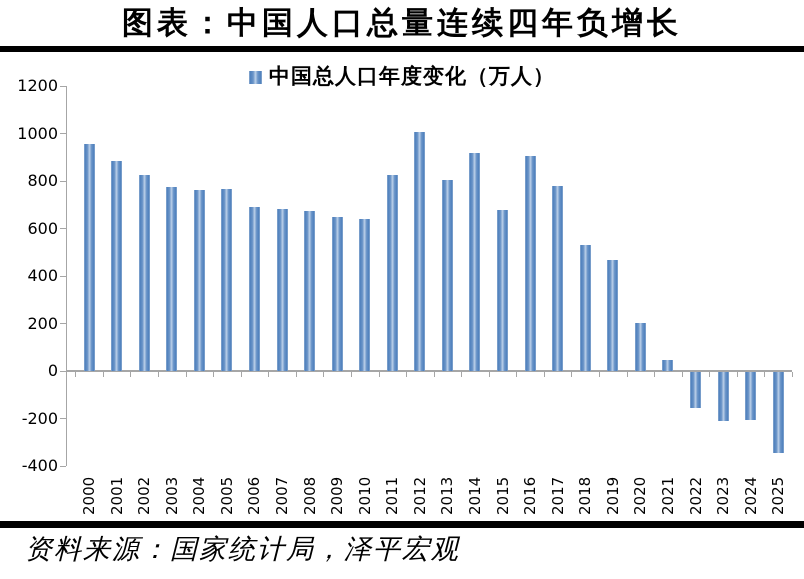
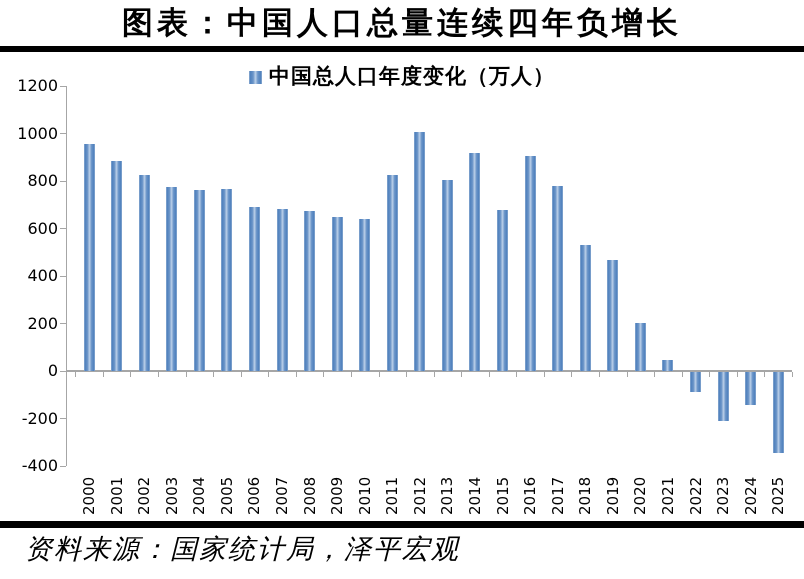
2022: -150 -> -80
2024: -200 -> -140
